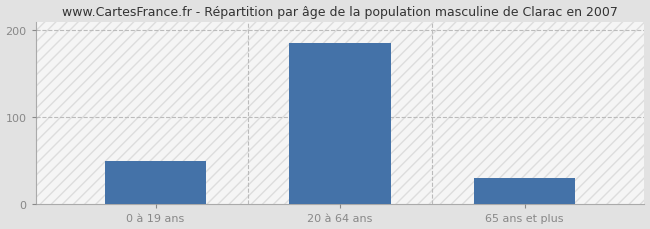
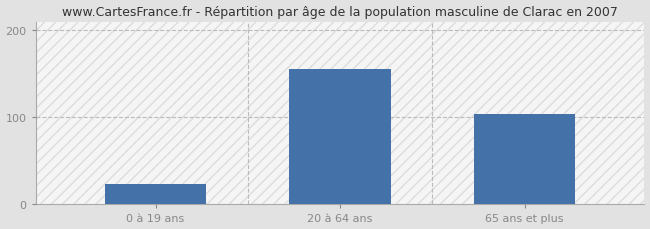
0 à 19 ans: 50 -> 24
20 à 64 ans: 185 -> 156
65 ans et plus: 30 -> 104
